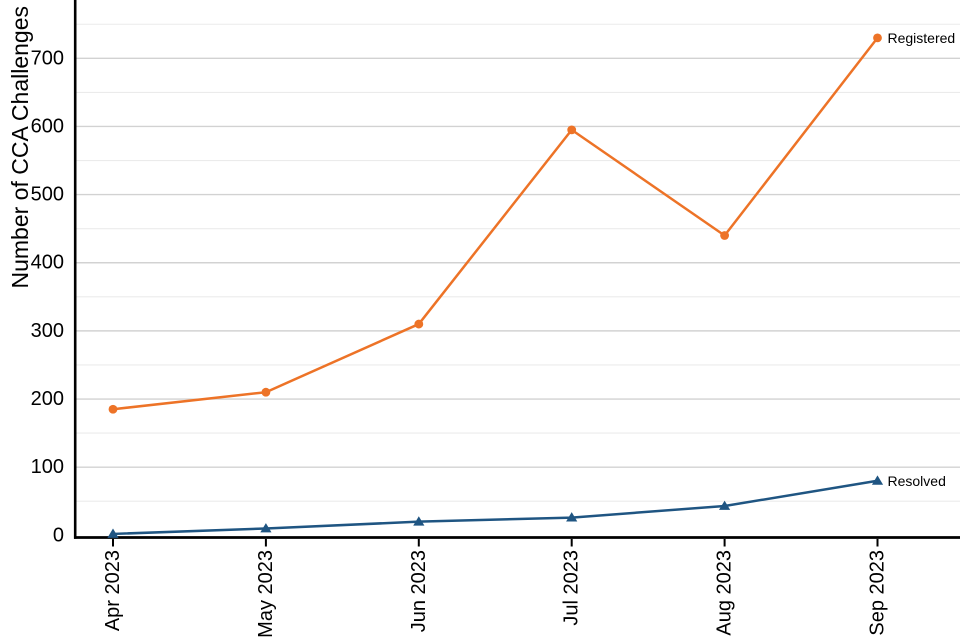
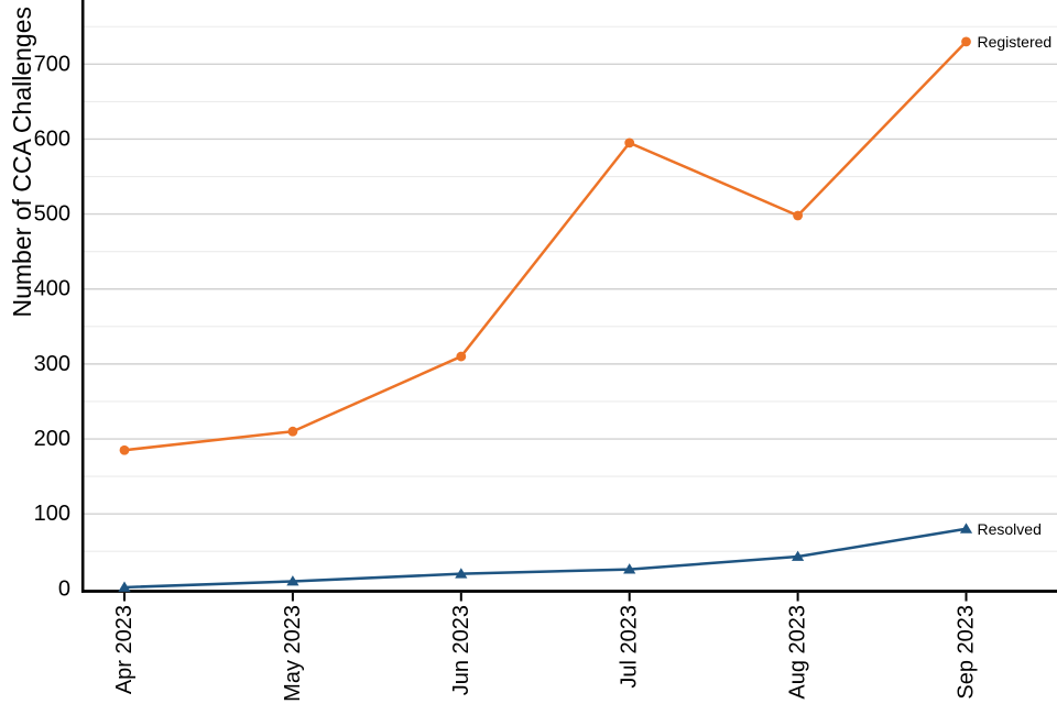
Registered/Aug 2023: 440 -> 500
